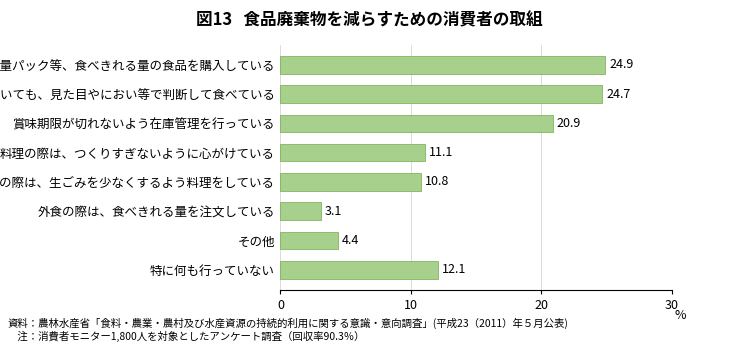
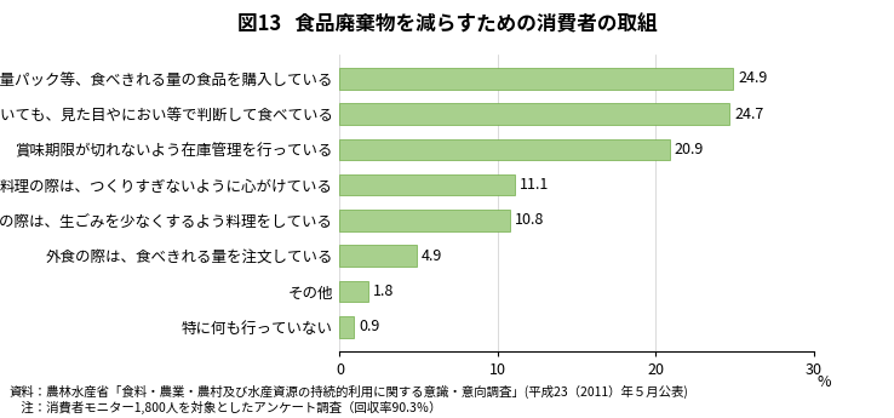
外食の際は、食べきれる量を注文している: 3.1 -> 4.9
その他: 4.4 -> 1.8
特に何も行っていない: 12.1 -> 0.9
